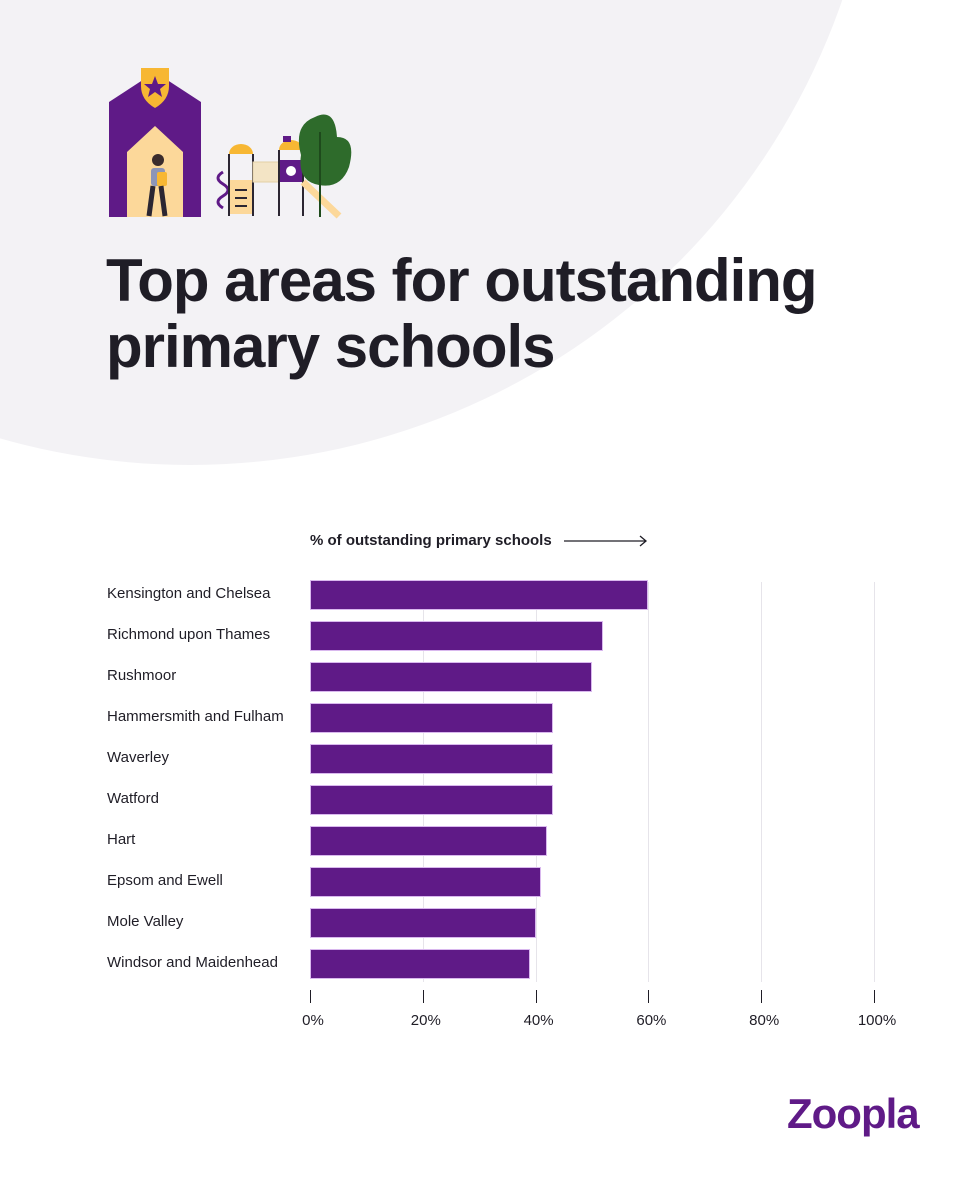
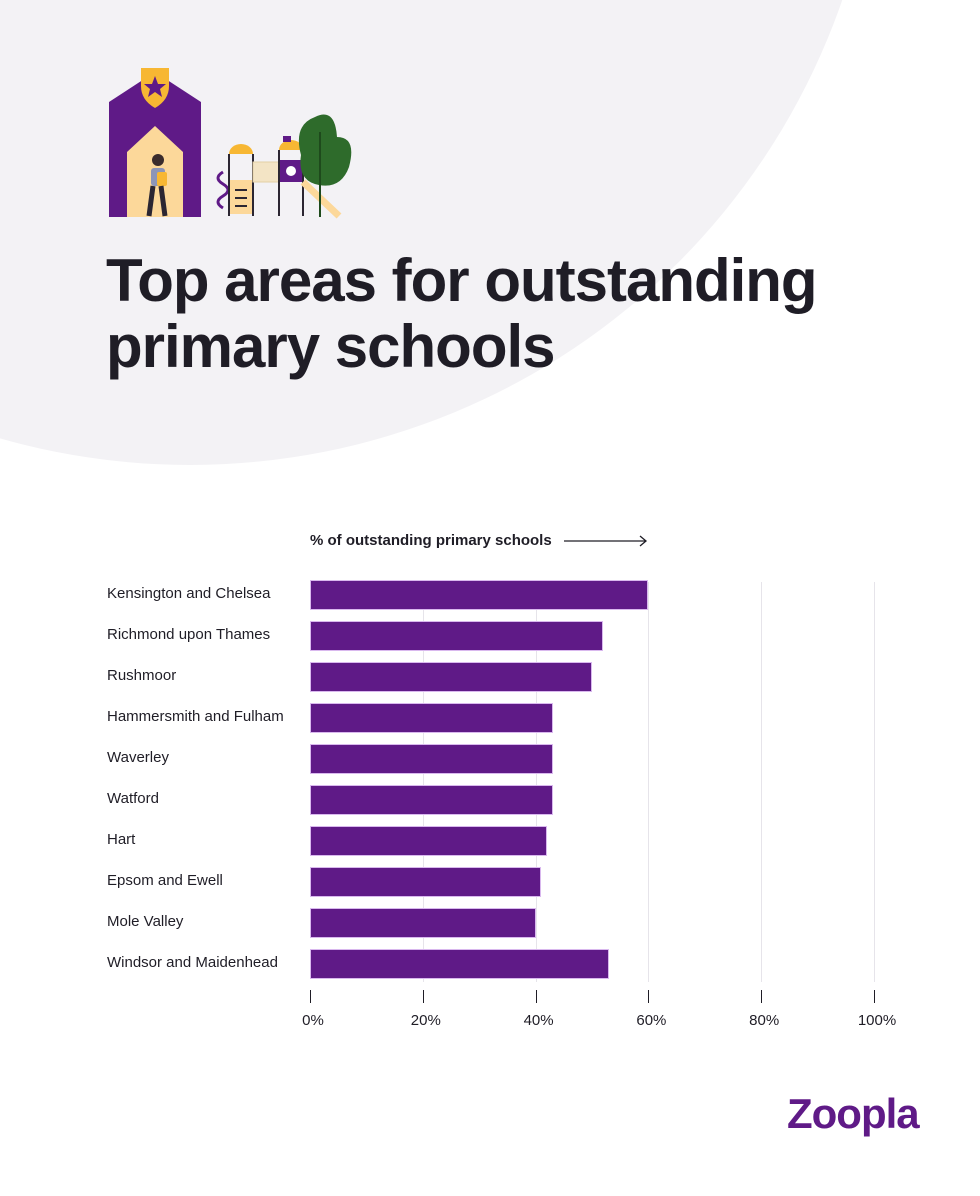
Windsor and Maidenhead: 39% -> 53%
